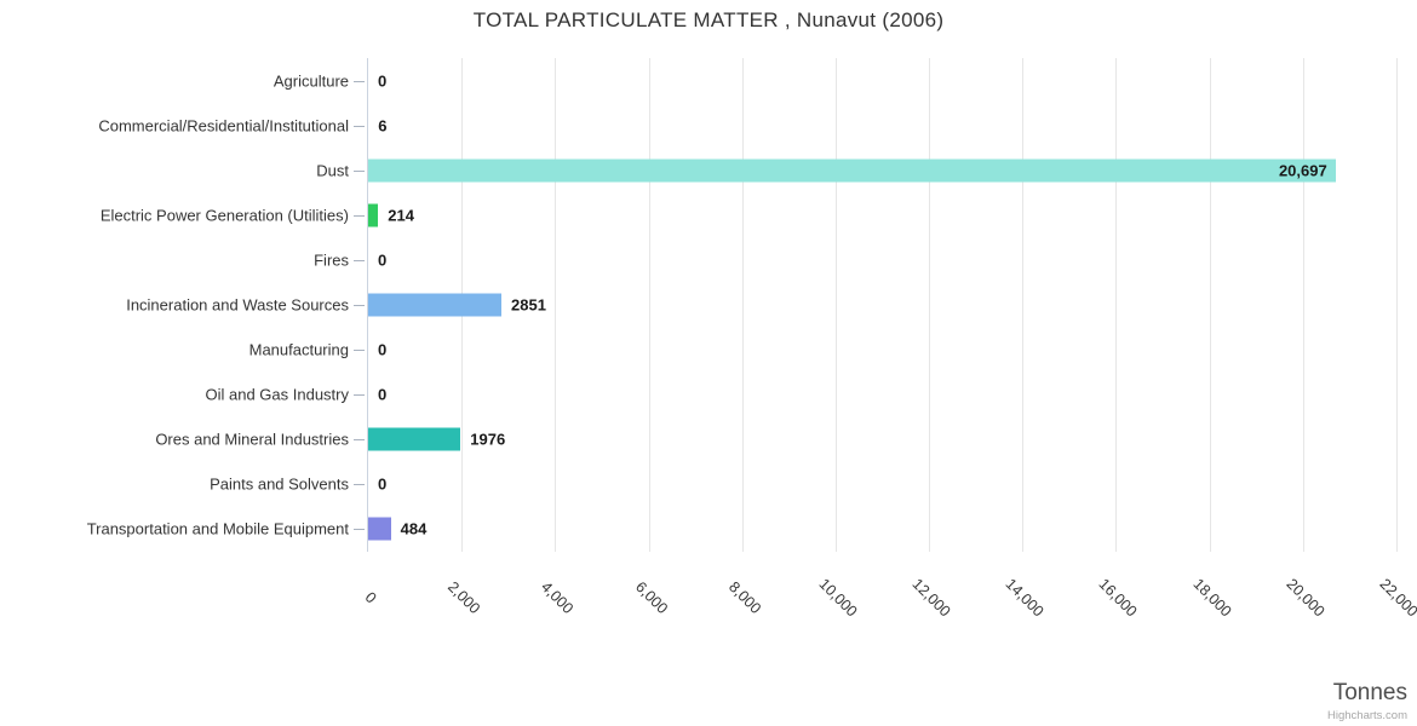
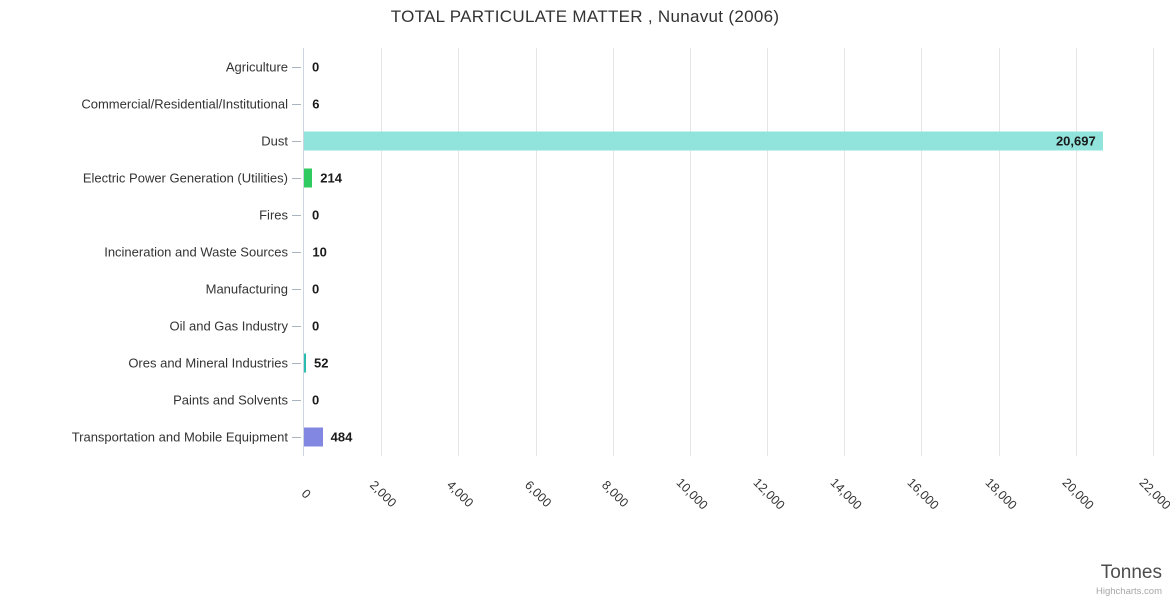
Incineration and Waste Sources: 2851 -> 10
Ores and Mineral Industries: 1976 -> 52
